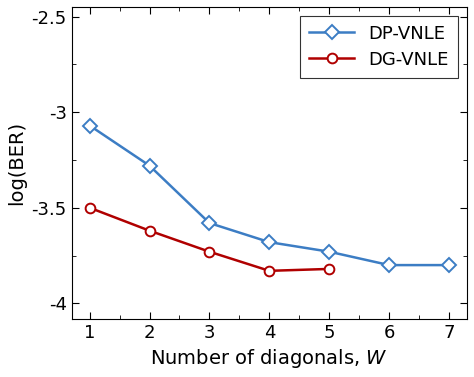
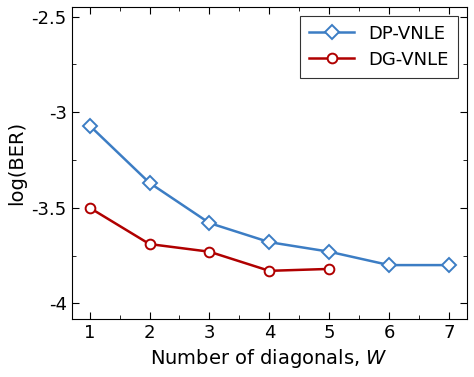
DP-VNLE/2: -3.28 -> -3.37
DG-VNLE/2: -3.62 -> -3.69
